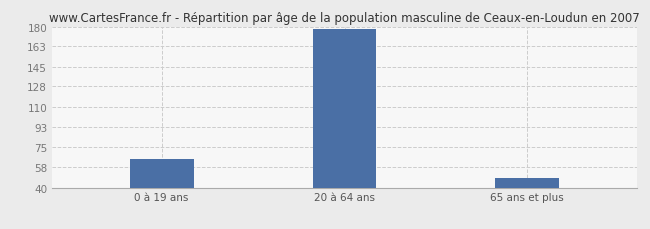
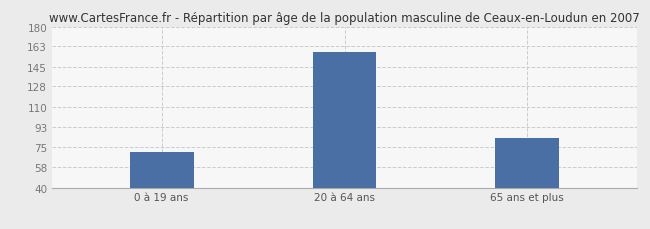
0 à 19 ans: 65 -> 71
20 à 64 ans: 178 -> 158
65 ans et plus: 48 -> 83
